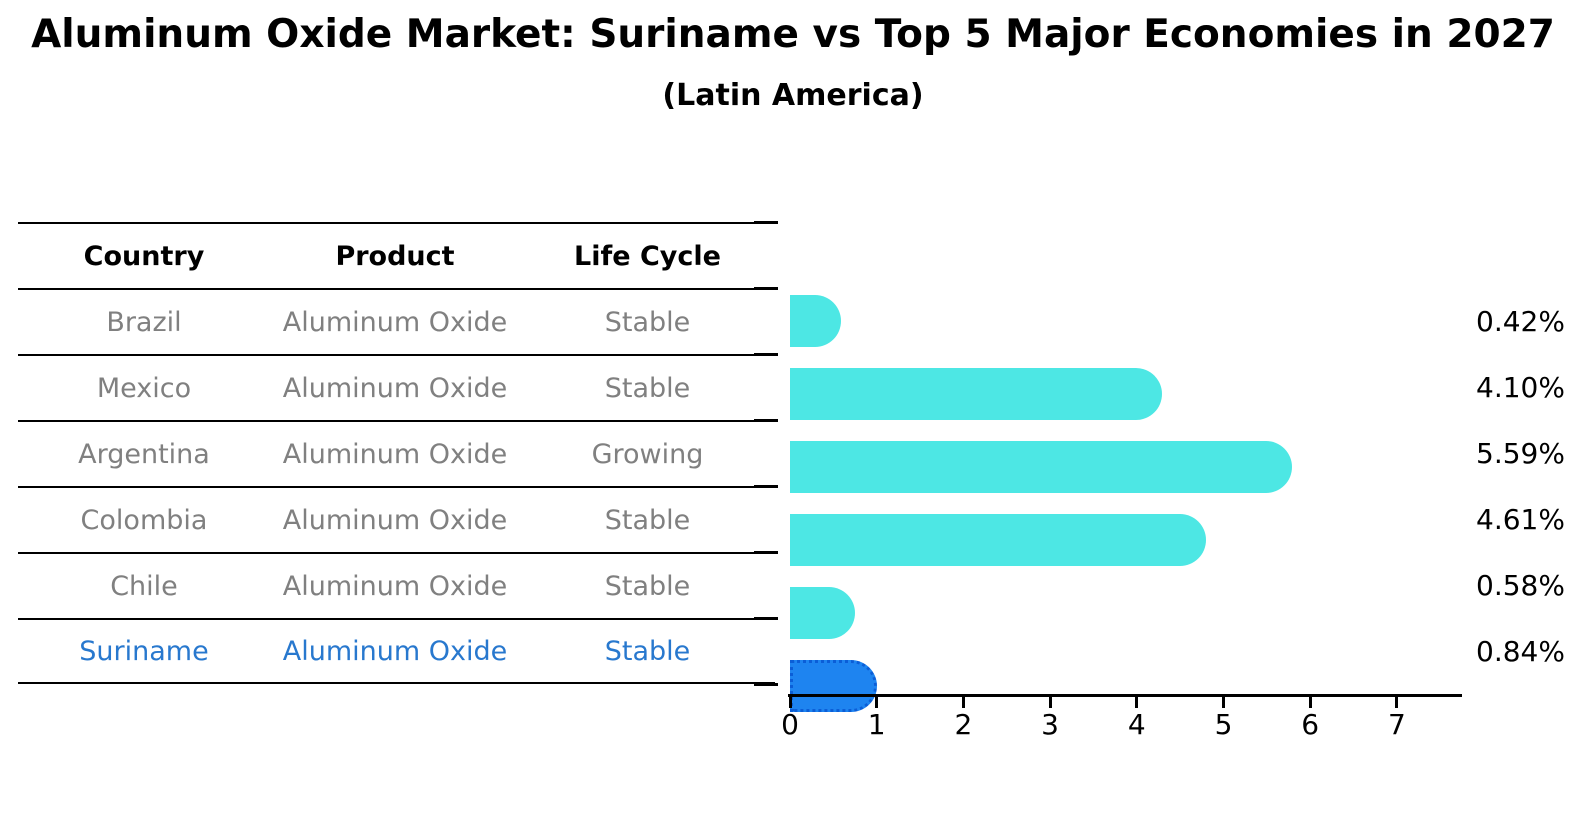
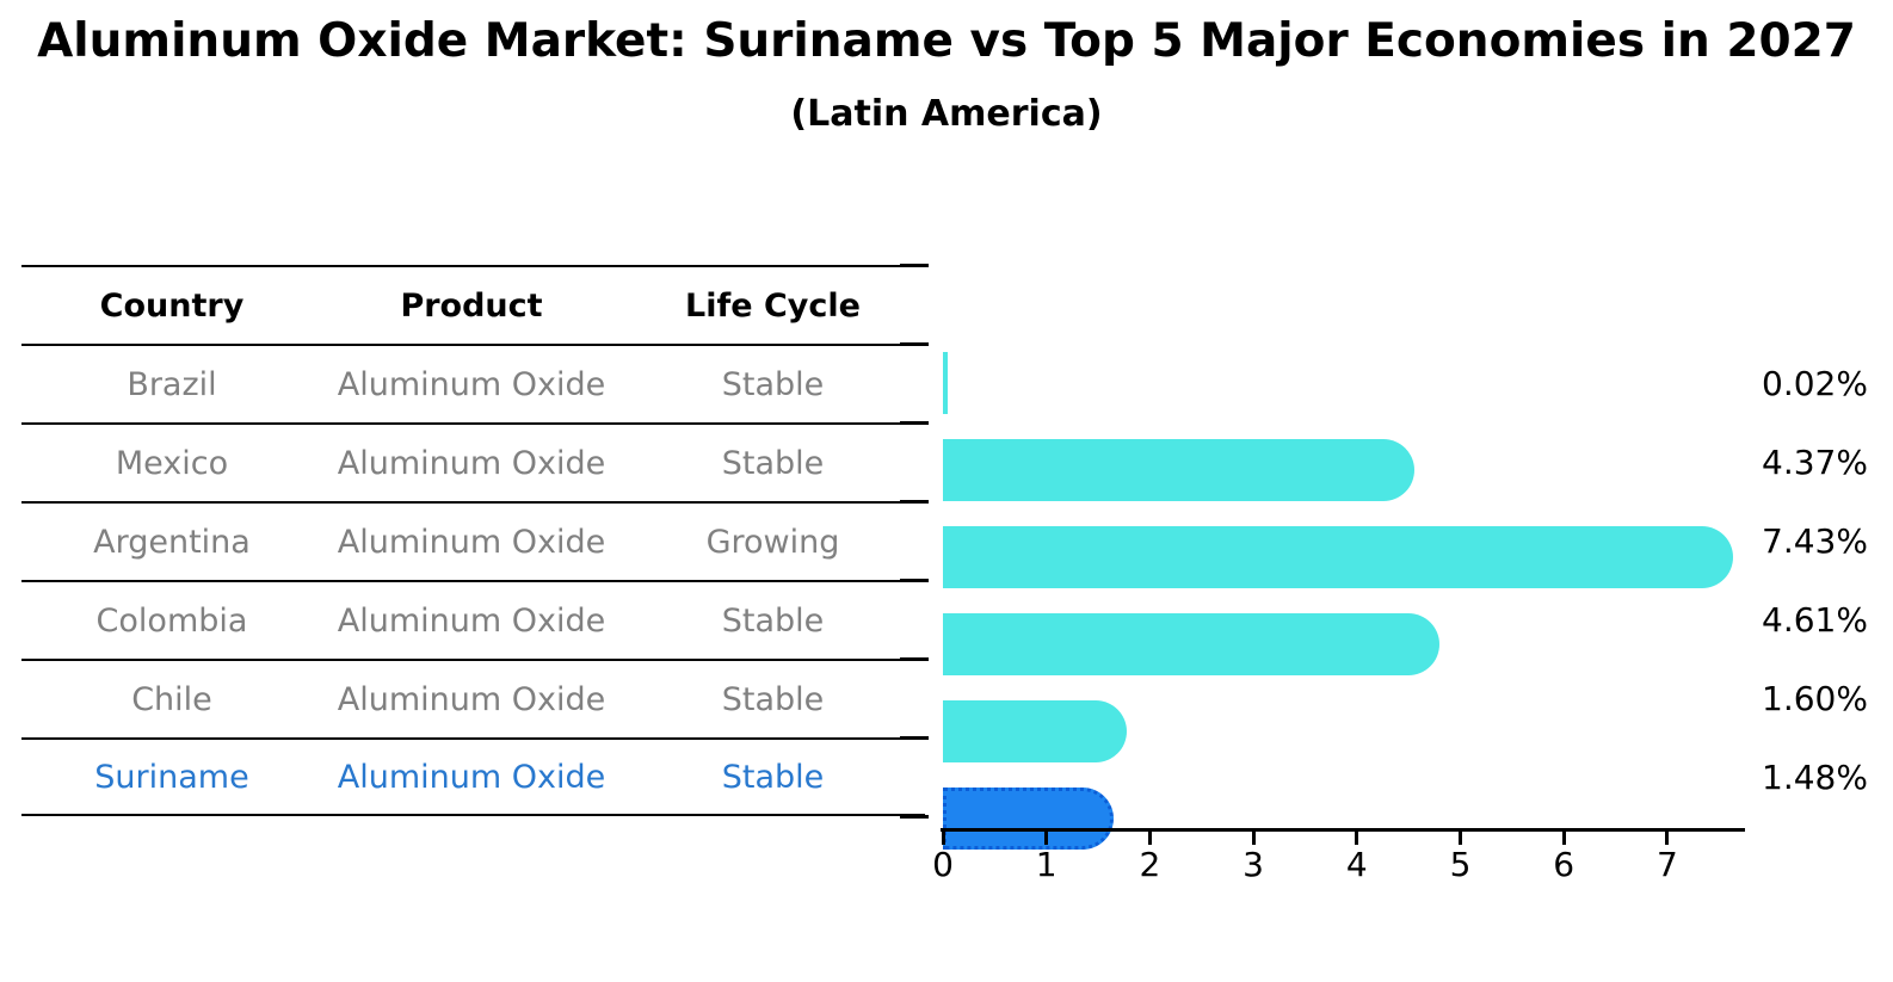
Brazil: 0.42% -> 0.02%
Mexico: 4.10% -> 4.37%
Argentina: 5.59% -> 7.43%
Chile: 0.58% -> 1.60%
Suriname: 0.84% -> 1.48%
